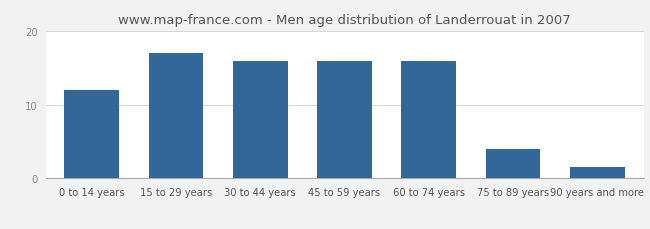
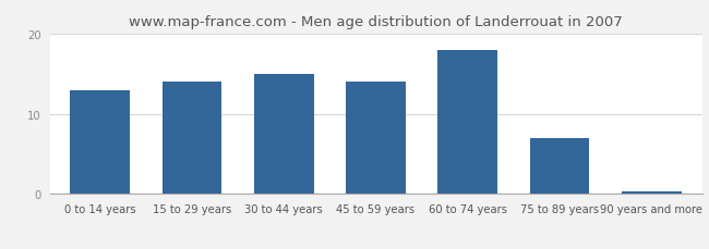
0 to 14 years: 12.0 -> 13.0
15 to 29 years: 17.0 -> 14.0
30 to 44 years: 16.0 -> 15.0
45 to 59 years: 16.0 -> 14.0
60 to 74 years: 16.0 -> 18.0
75 to 89 years: 4.0 -> 7.0
90 years and more: 1.6 -> 0.3
